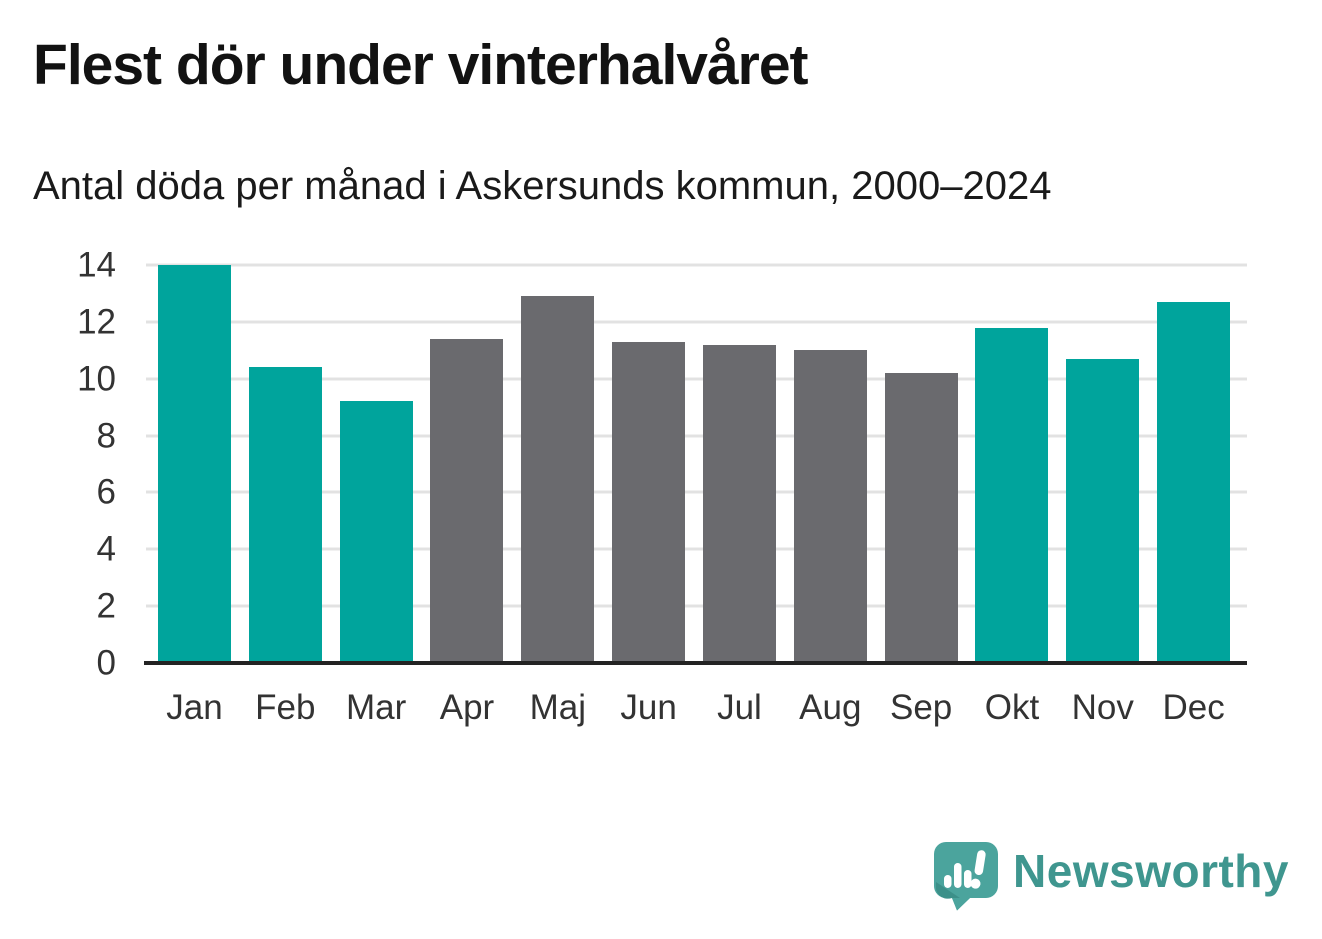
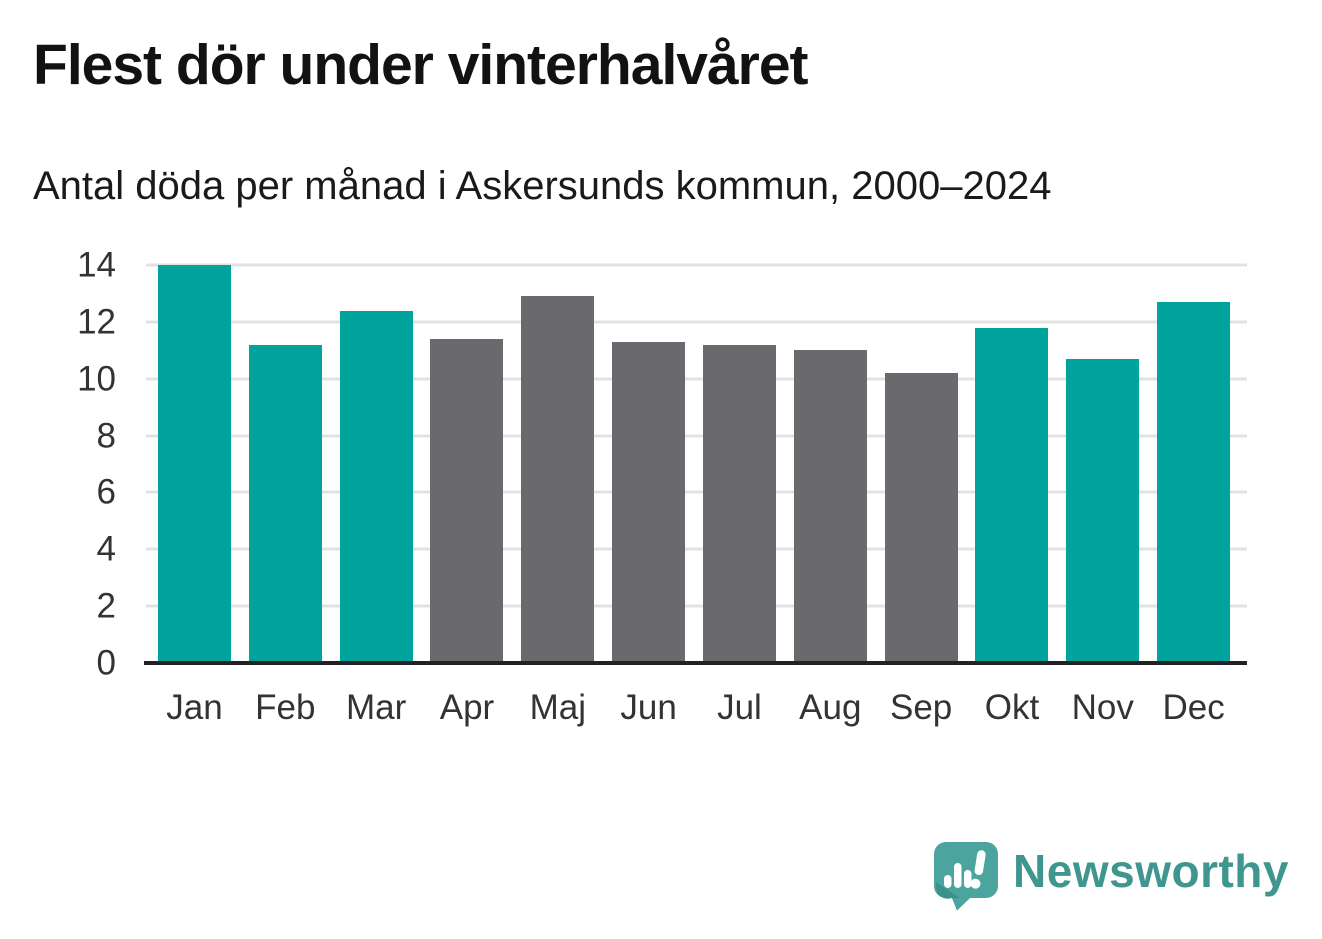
Feb: 10.4 -> 11.2
Mar: 9.2 -> 12.4
